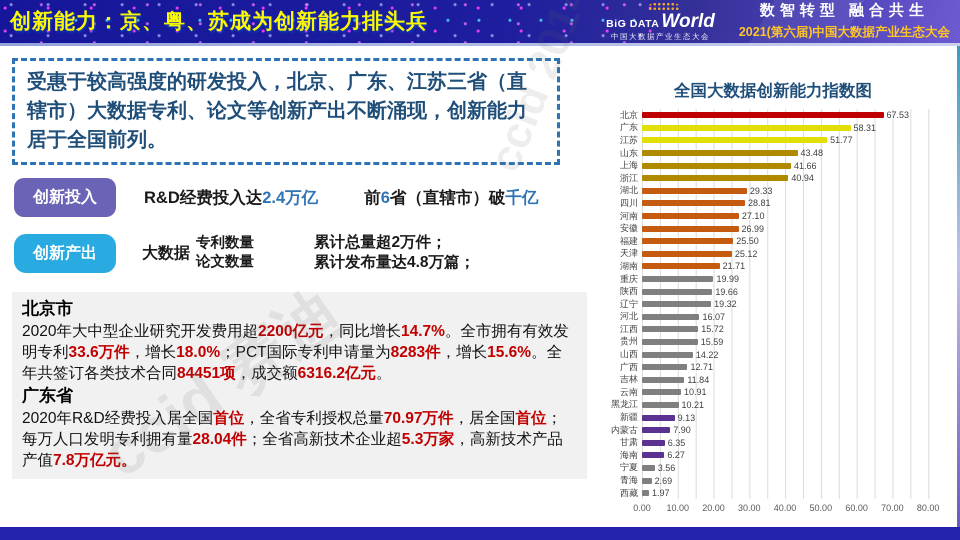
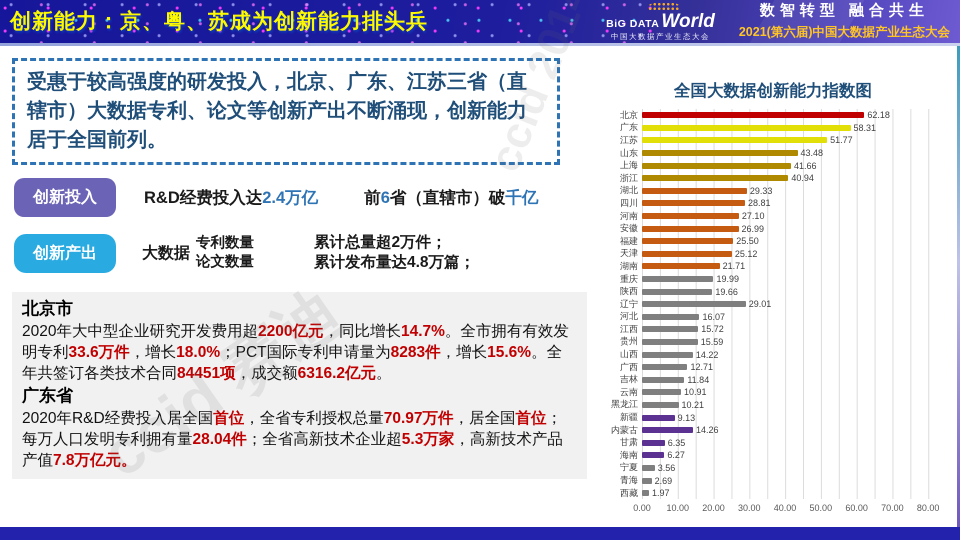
北京: 67.53 -> 62.18
辽宁: 19.32 -> 29.01
内蒙古: 7.90 -> 14.26
